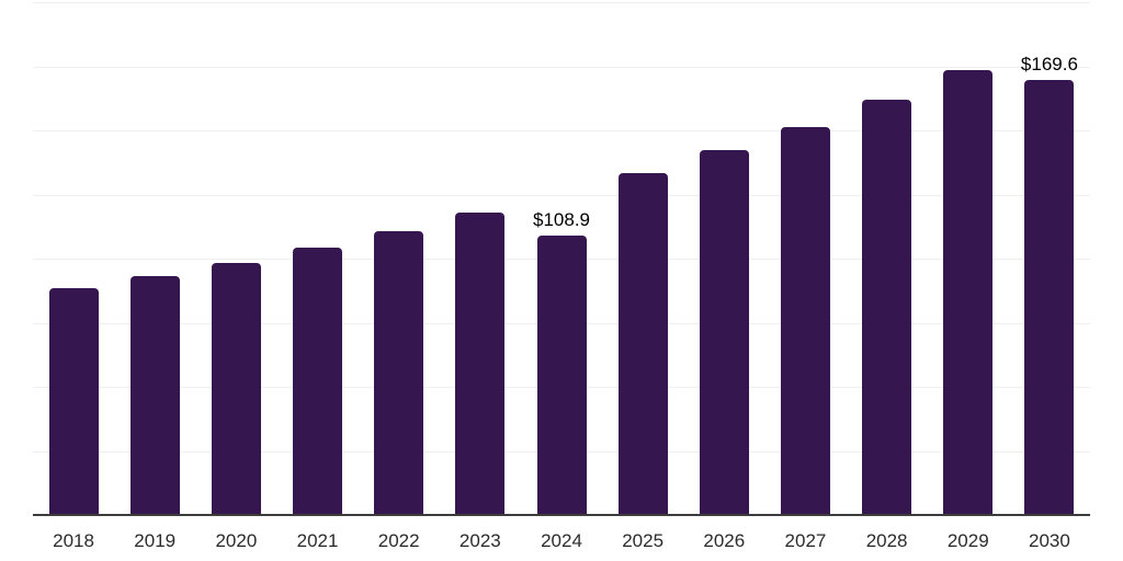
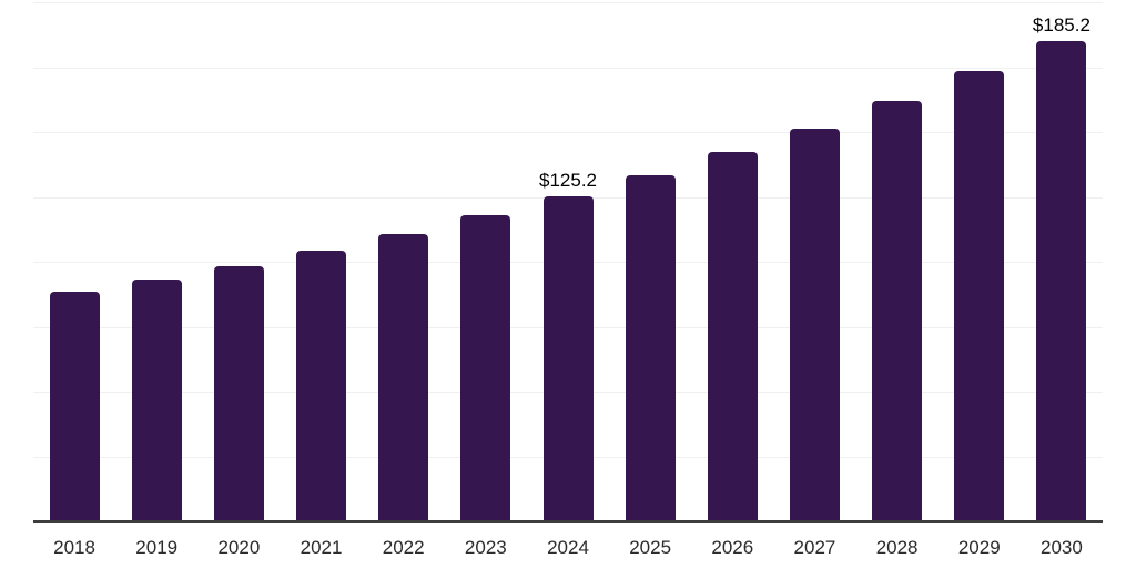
2024: $108.9 -> $125.2
2030: $169.6 -> $185.2
